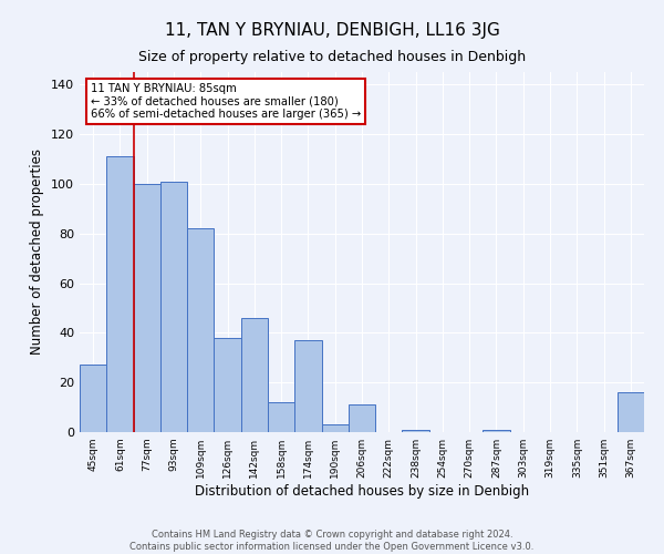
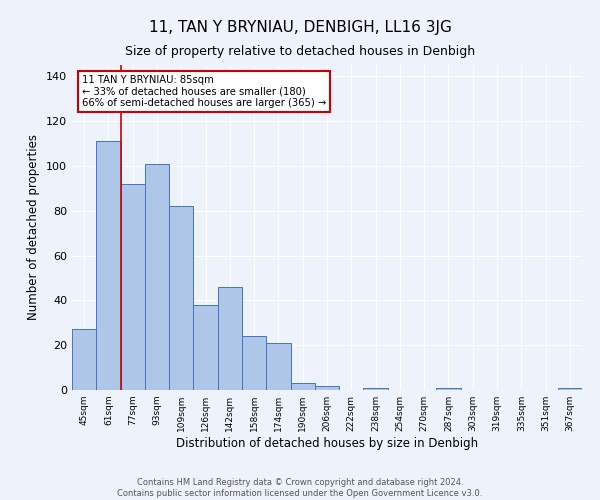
77sqm: 100 -> 92
158sqm: 12 -> 24
174sqm: 37 -> 21
206sqm: 11 -> 2
367sqm: 16 -> 1
